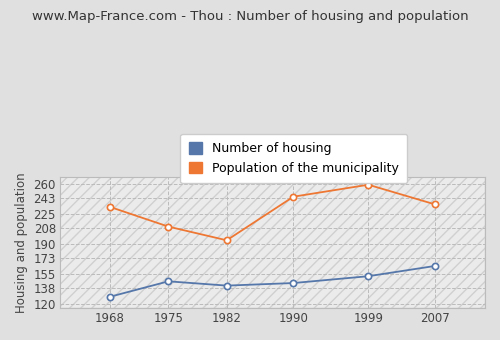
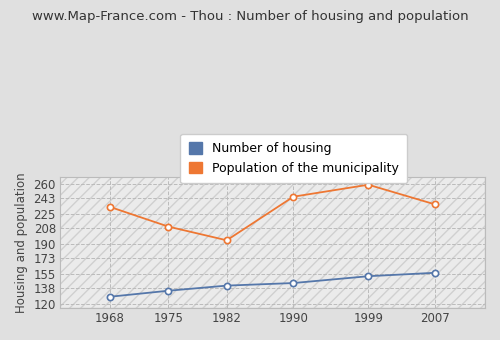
Number of housing/1975: 146 -> 135
Number of housing/2007: 164 -> 156
